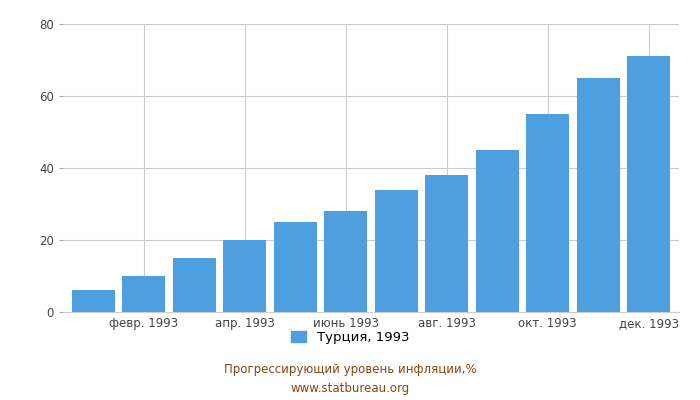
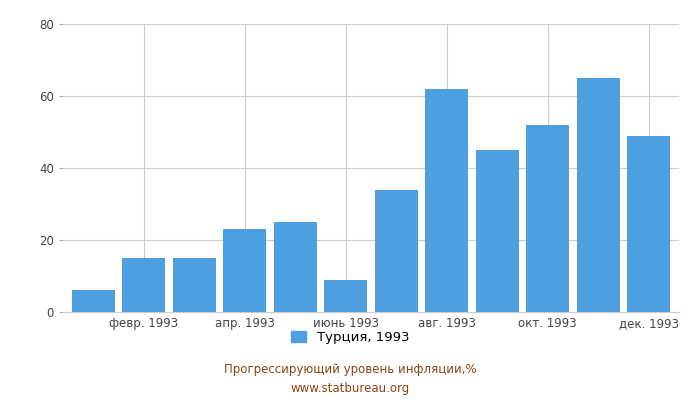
февр. 1993: 10 -> 15
апр. 1993: 20 -> 23
июнь 1993: 28 -> 9
авг. 1993: 38 -> 62
окт. 1993: 55 -> 52
дек. 1993: 71 -> 49
